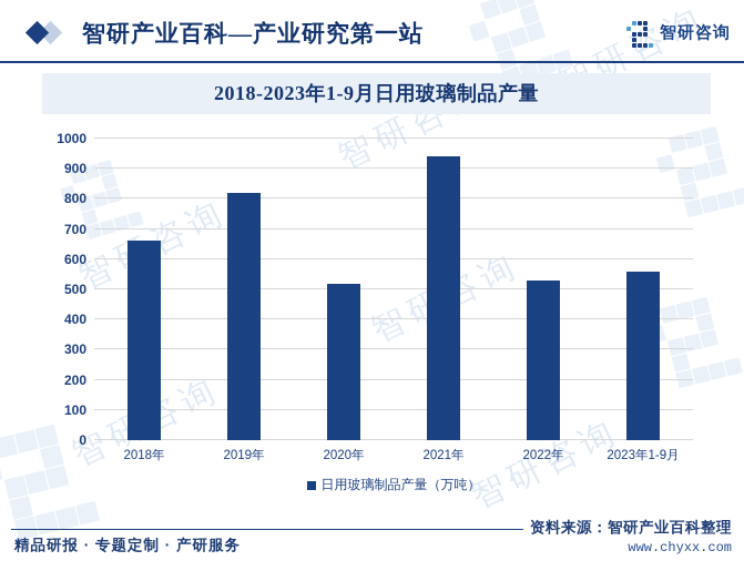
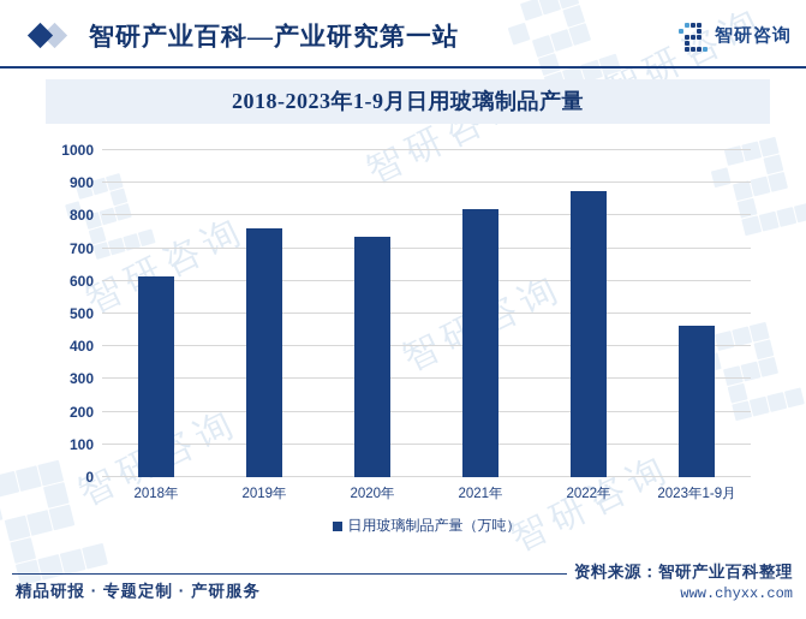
2018年: 660 -> 620
2019年: 820 -> 760
2020年: 520 -> 740
2021年: 940 -> 820
2022年: 530 -> 880
2023年1-9月: 560 -> 460
